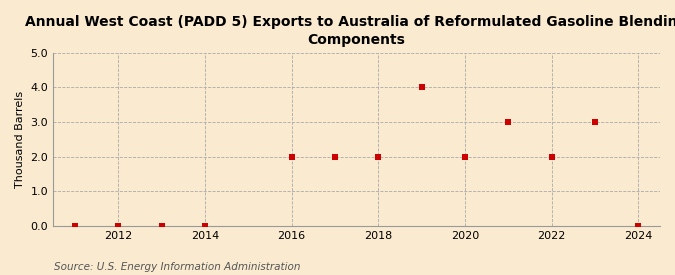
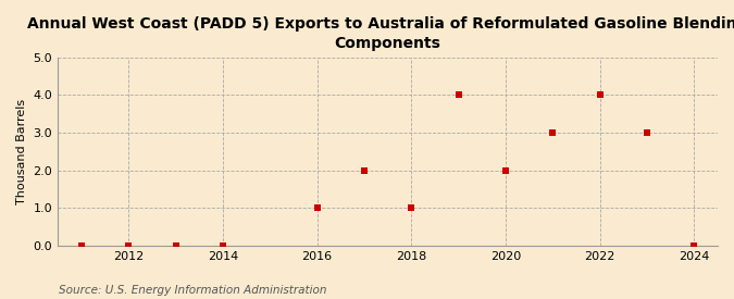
2016: 2 -> 1
2018: 2 -> 1
2022: 2 -> 4
